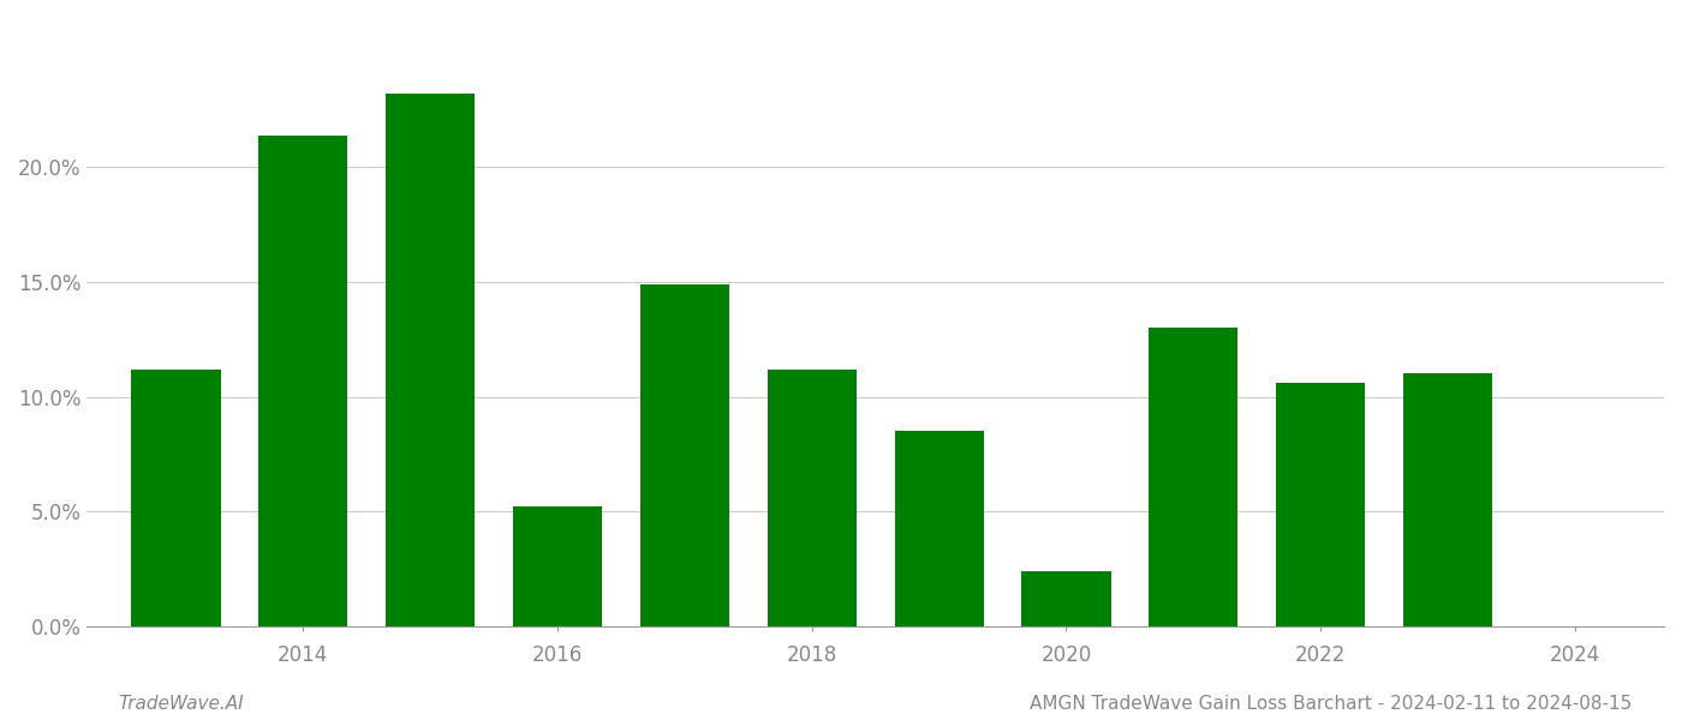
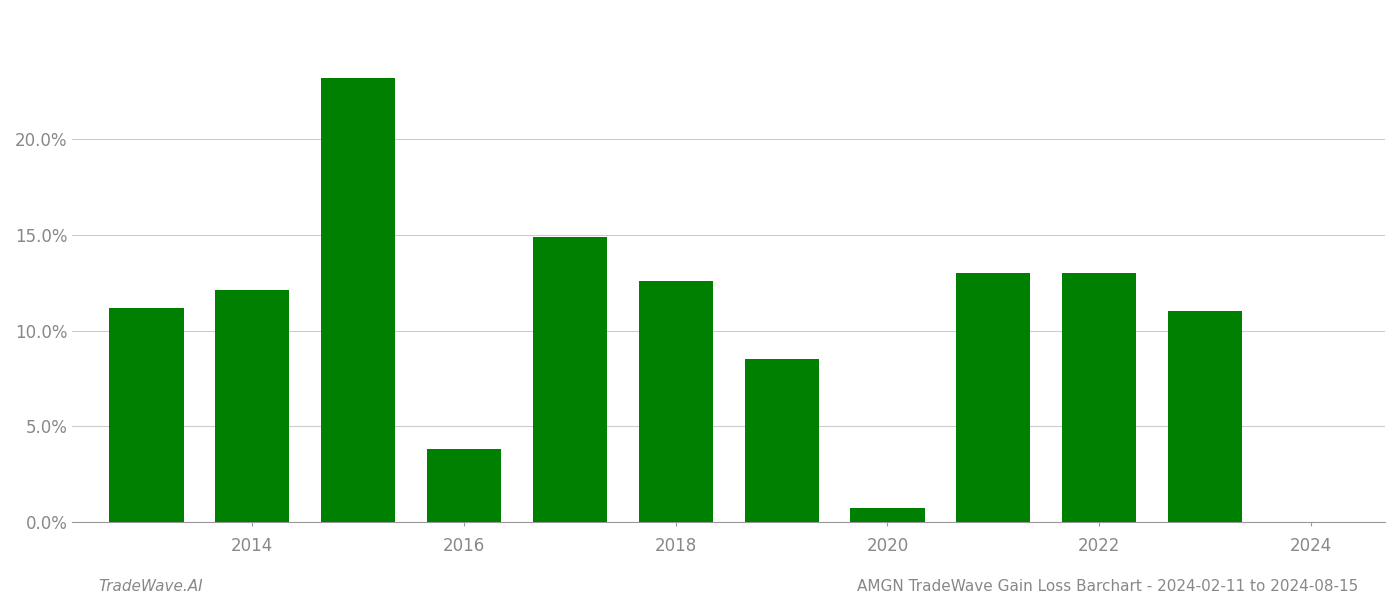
2014: 21.4% -> 12.1%
2016: 5.2% -> 3.8%
2018: 11.2% -> 12.6%
2020: 2.4% -> 0.7%
2022: 10.6% -> 13.0%
